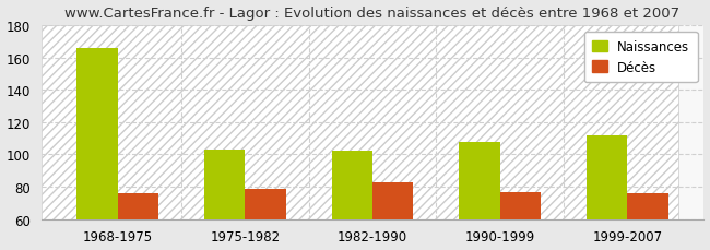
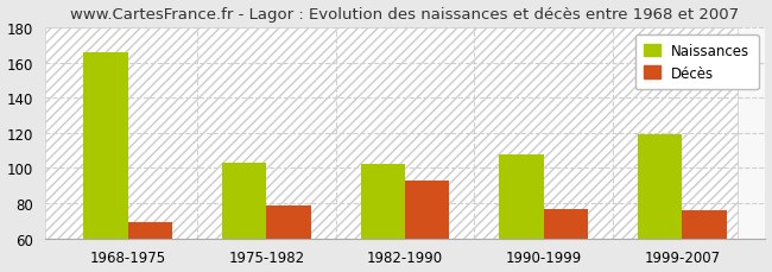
Décès/1968-1975: 76 -> 69
Décès/1982-1990: 83 -> 93
Naissances/1999-2007: 112 -> 119
